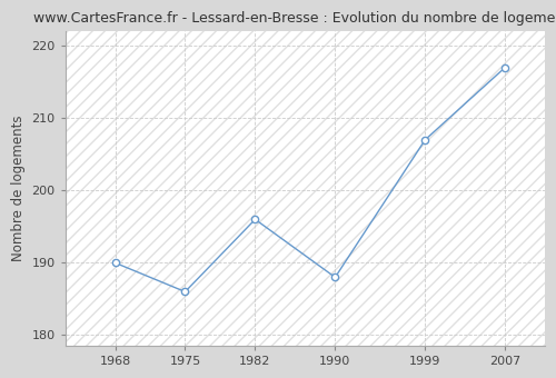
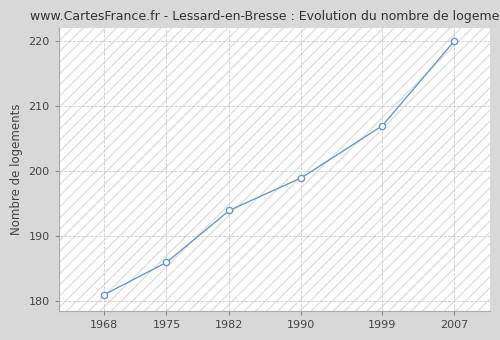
1968: 190 -> 181
1982: 196 -> 194
1990: 188 -> 199
2007: 217 -> 220
